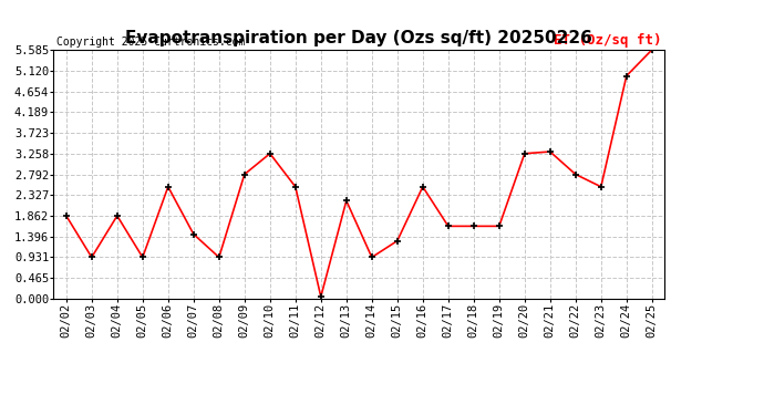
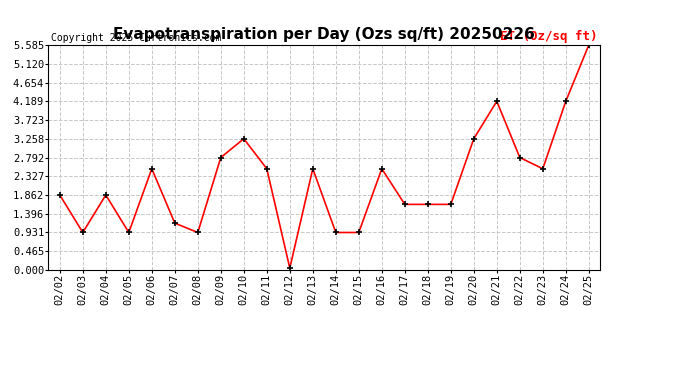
02/07: 1.45 -> 1.16
02/13: 2.20 -> 2.51
02/15: 1.30 -> 0.93
02/21: 3.30 -> 4.19
02/24: 5.00 -> 4.19
